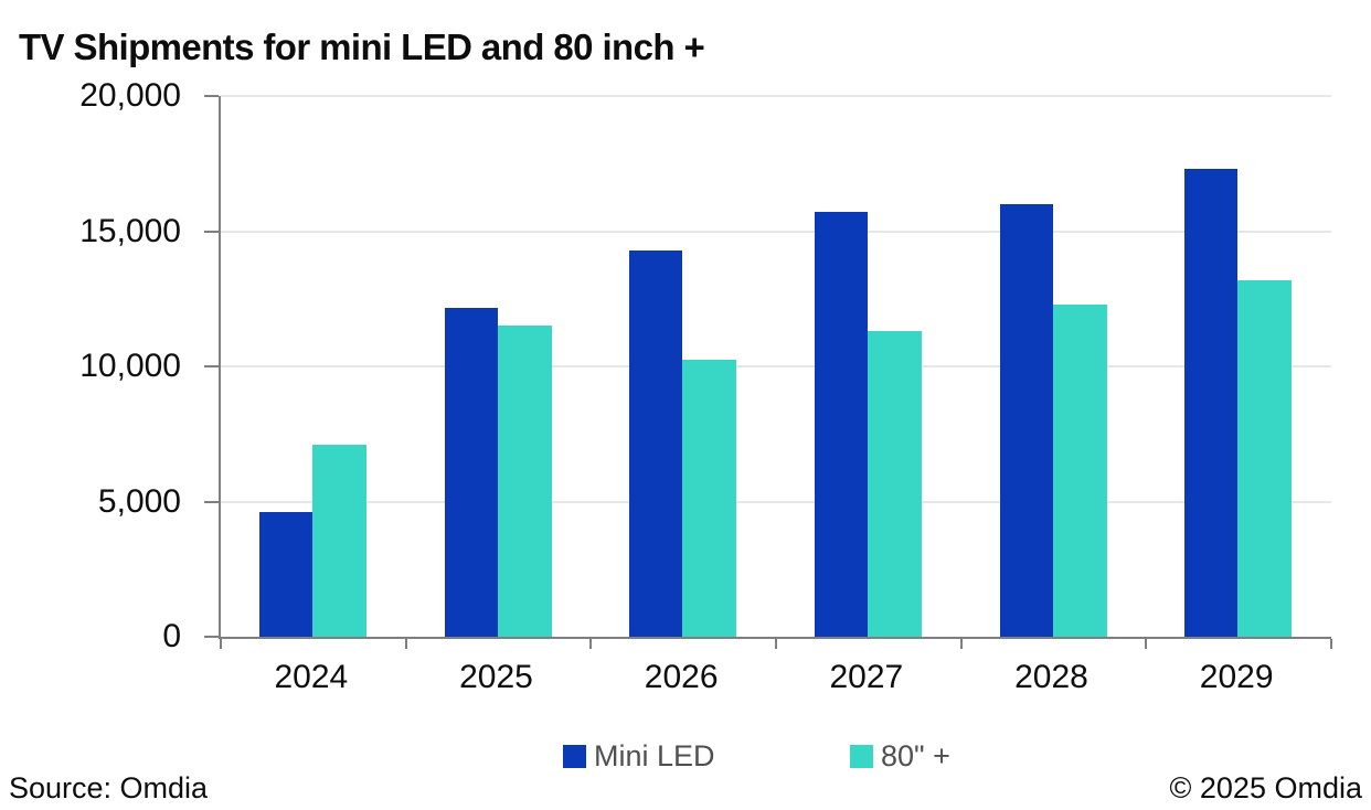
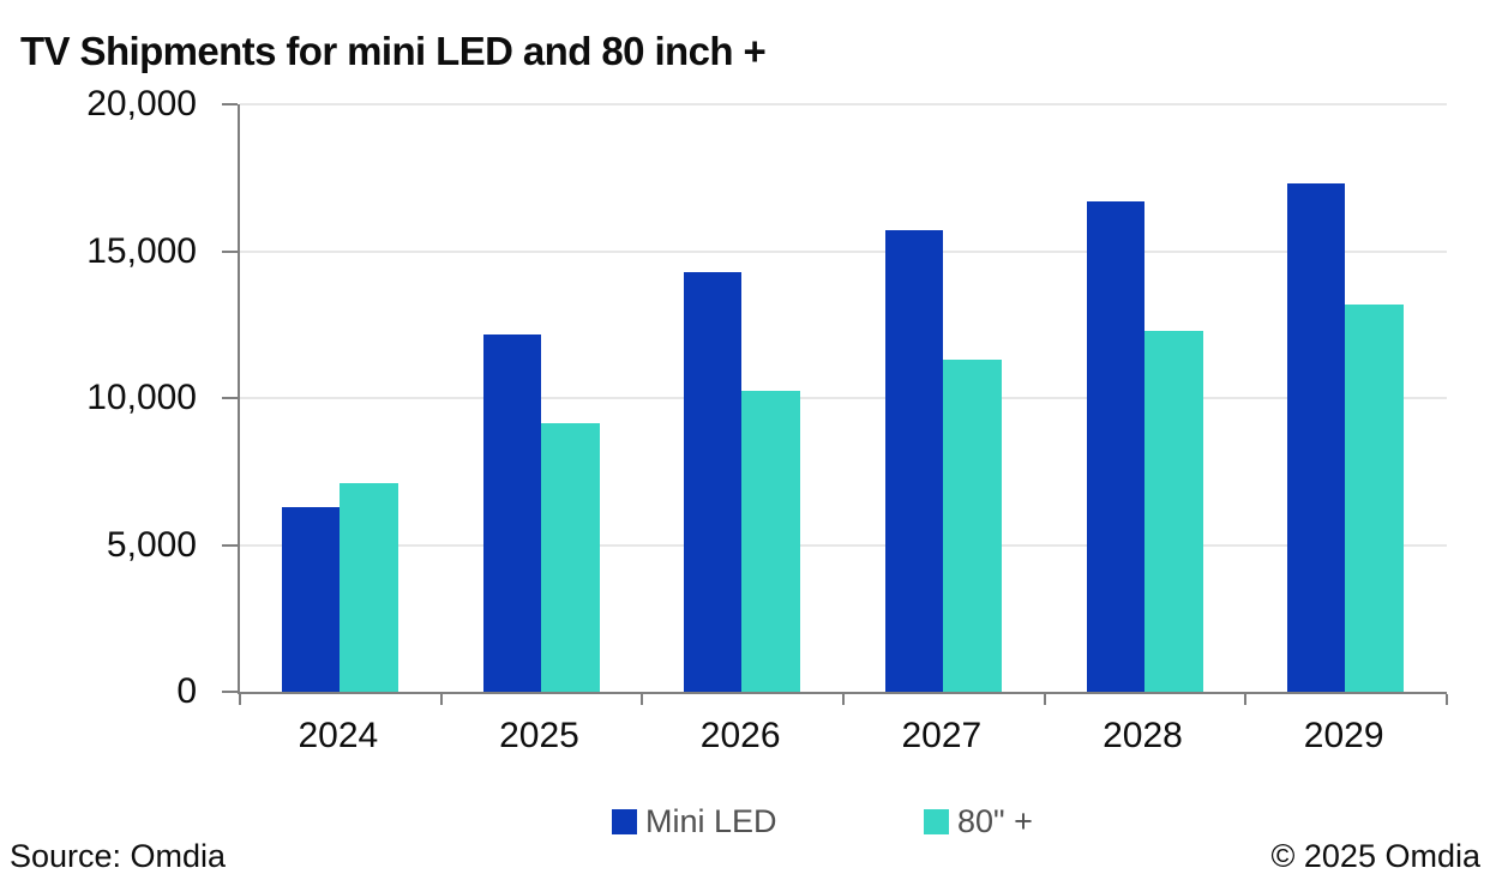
Mini LED/2024: 4600 -> 6300
80" +/2025: 11500 -> 9200
Mini LED/2028: 16000 -> 16700
